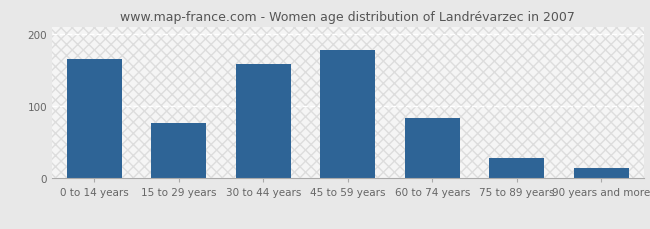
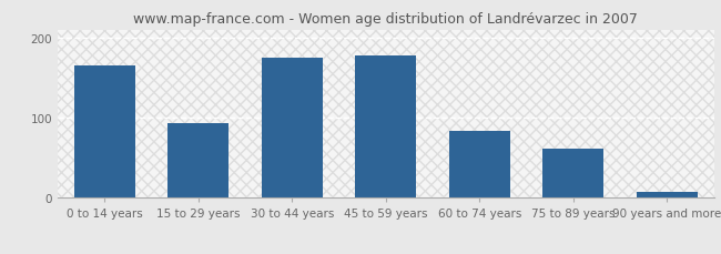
15 to 29 years: 76 -> 93
30 to 44 years: 158 -> 175
75 to 89 years: 28 -> 62
90 years and more: 14 -> 7
